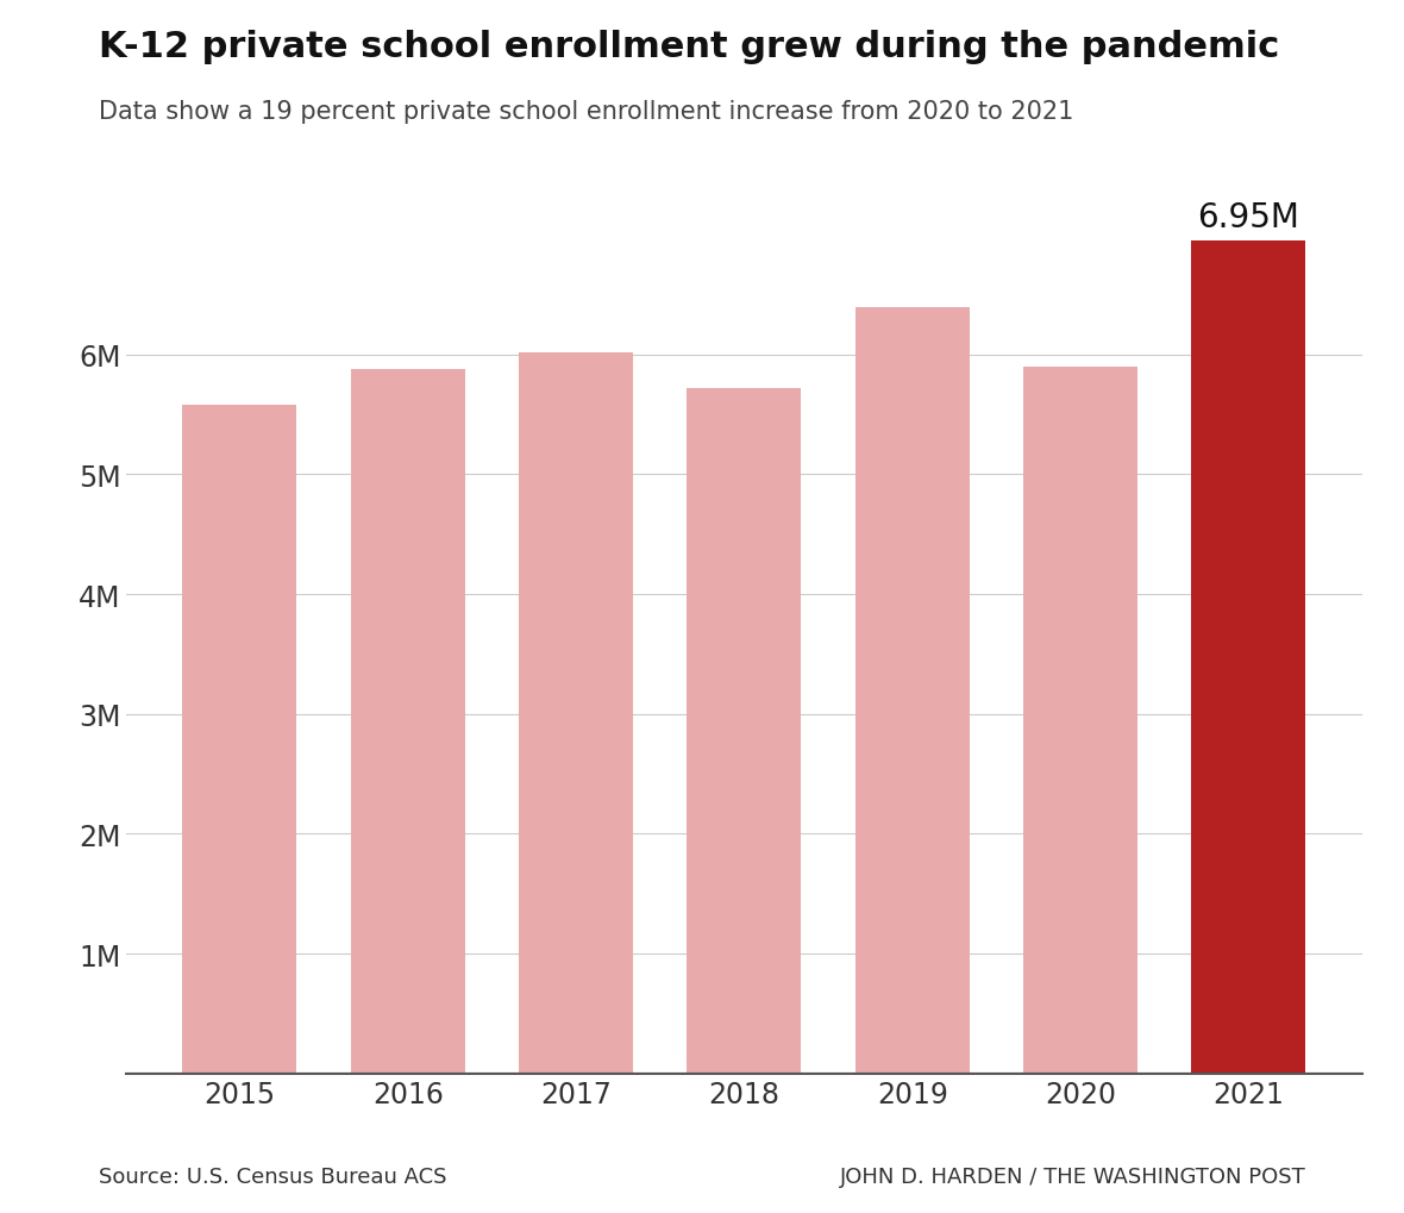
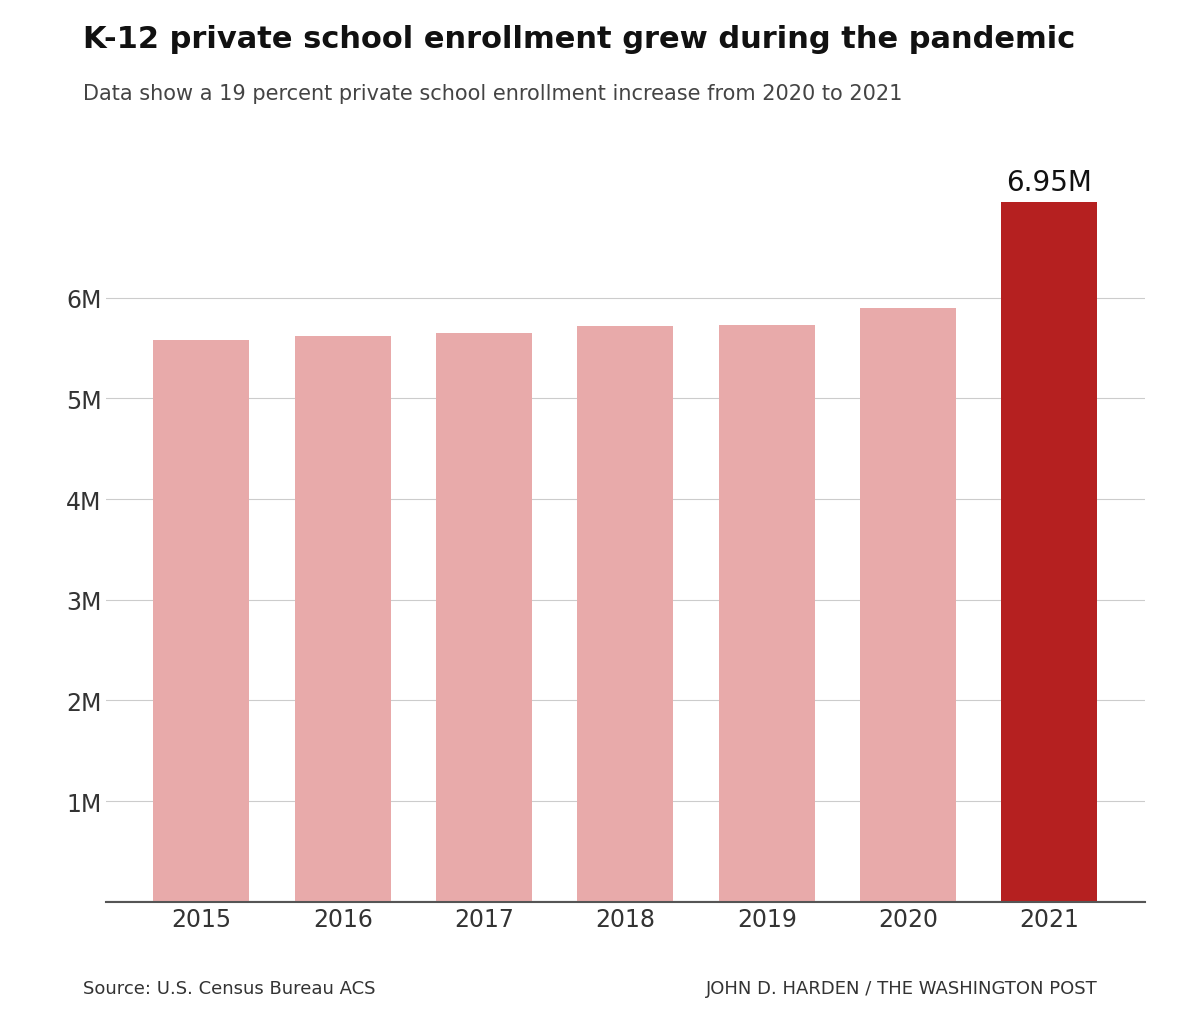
2016: 5.88M -> 5.62M
2017: 6.02M -> 5.65M
2019: 6.39M -> 5.73M
